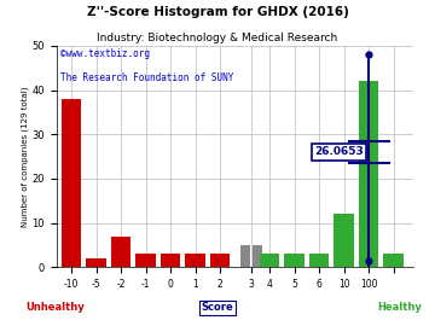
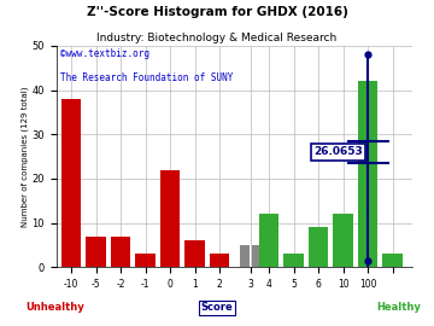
-5: 2 -> 7
0: 3 -> 22
1: 3 -> 6
4: 3 -> 12
6: 3 -> 9
